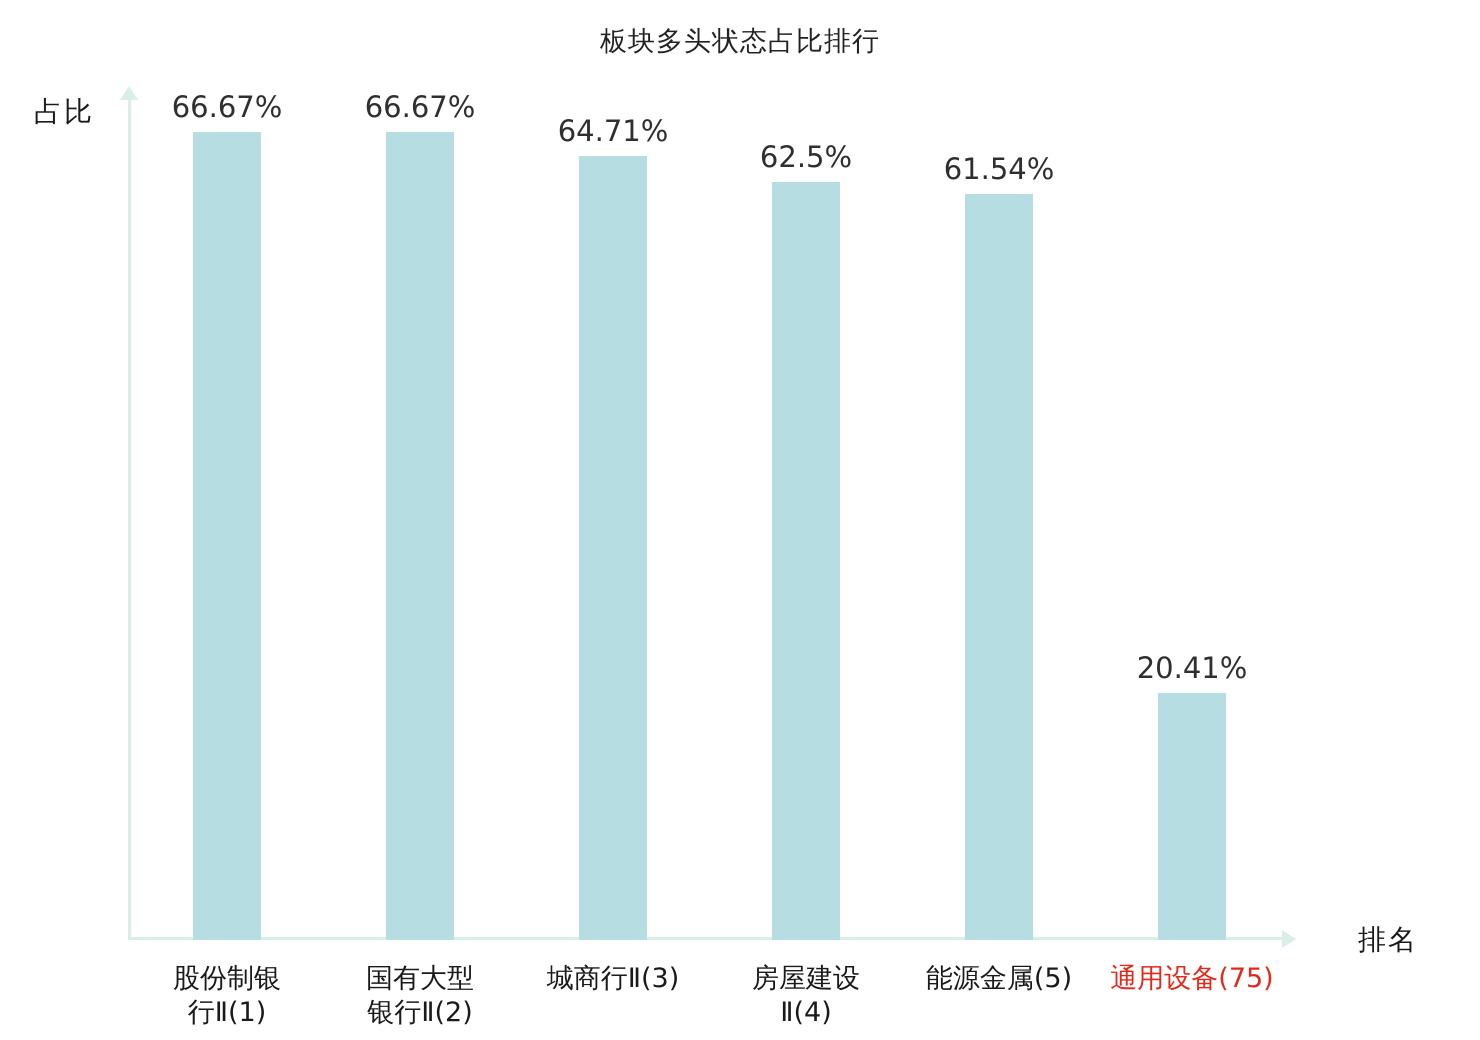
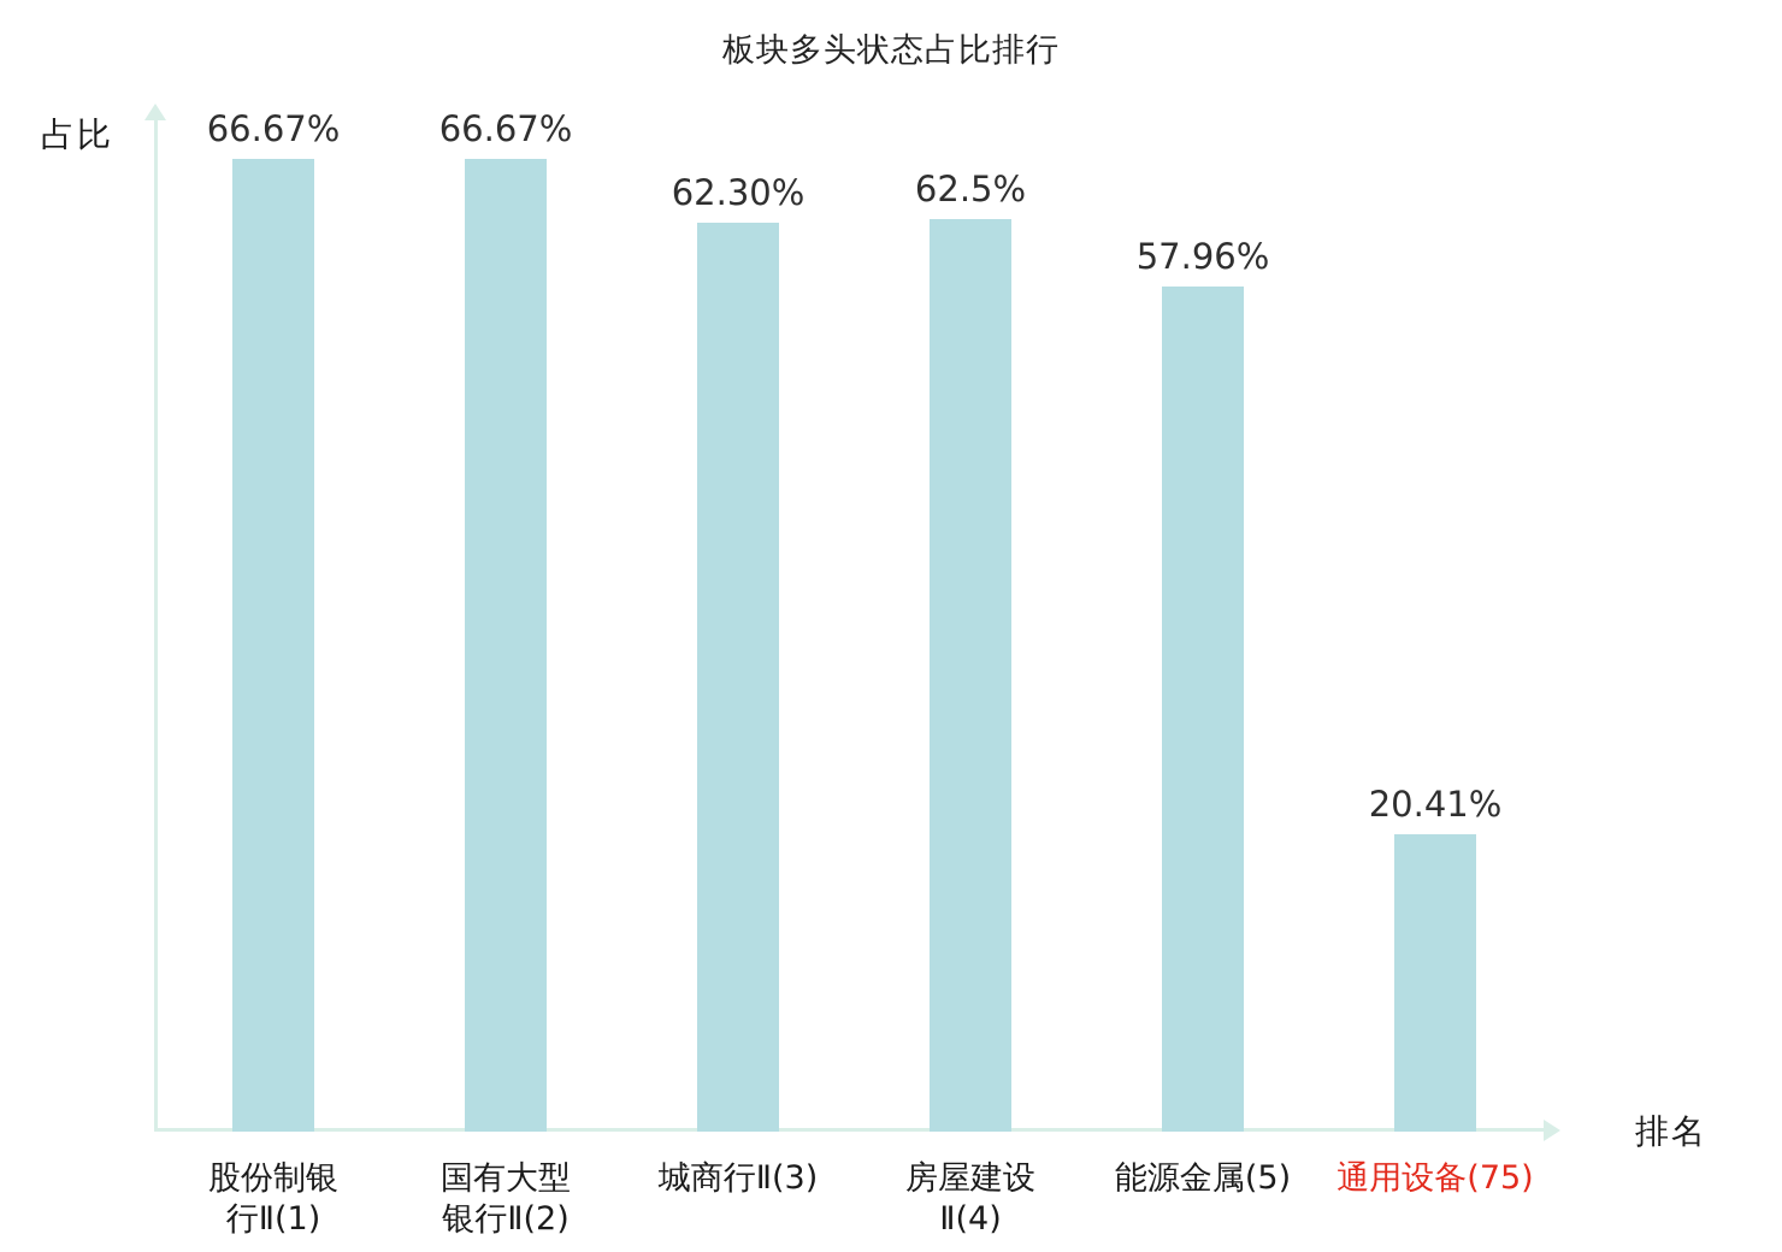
城商行Ⅱ(3): 64.71% -> 62.30%
能源金属(5): 61.54% -> 57.96%
